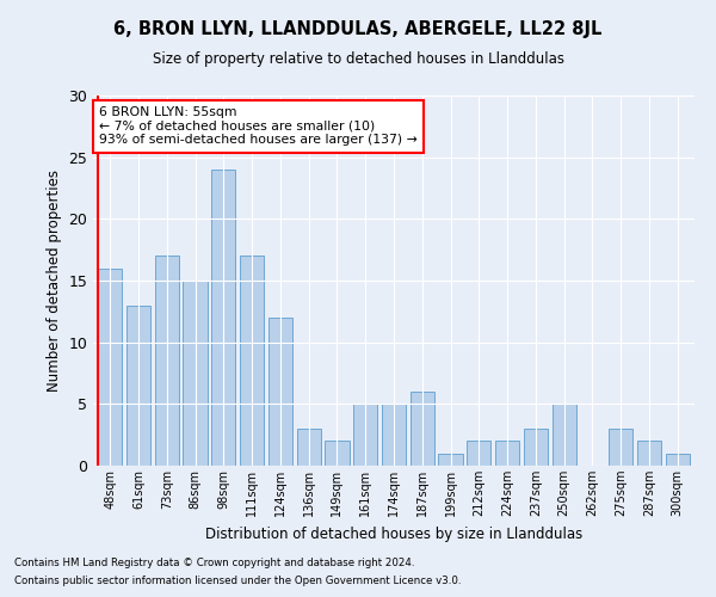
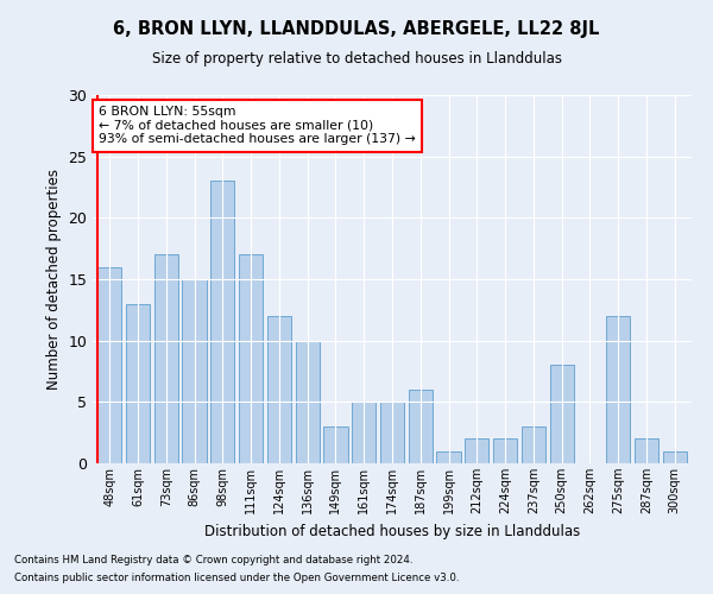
98sqm: 24 -> 23
136sqm: 3 -> 10
149sqm: 2 -> 3
250sqm: 5 -> 8
275sqm: 3 -> 12
